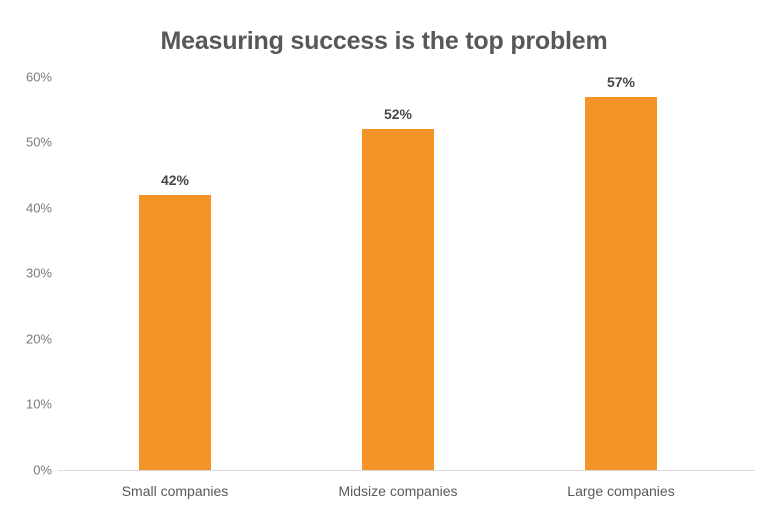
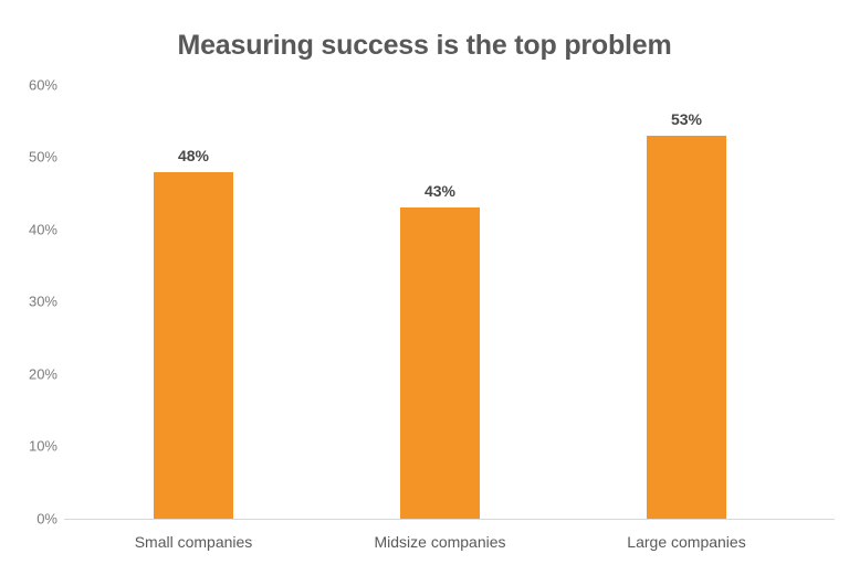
Small companies: 42% -> 48%
Midsize companies: 52% -> 43%
Large companies: 57% -> 53%
